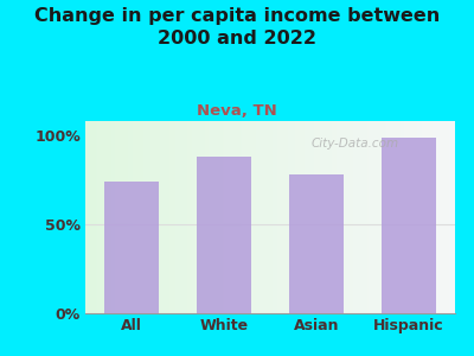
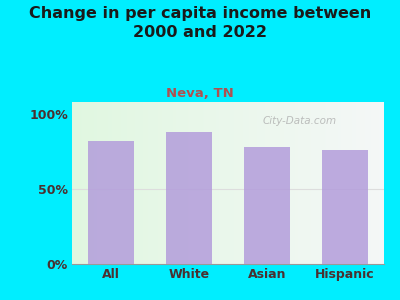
All: 74% -> 82%
Hispanic: 99% -> 76%
